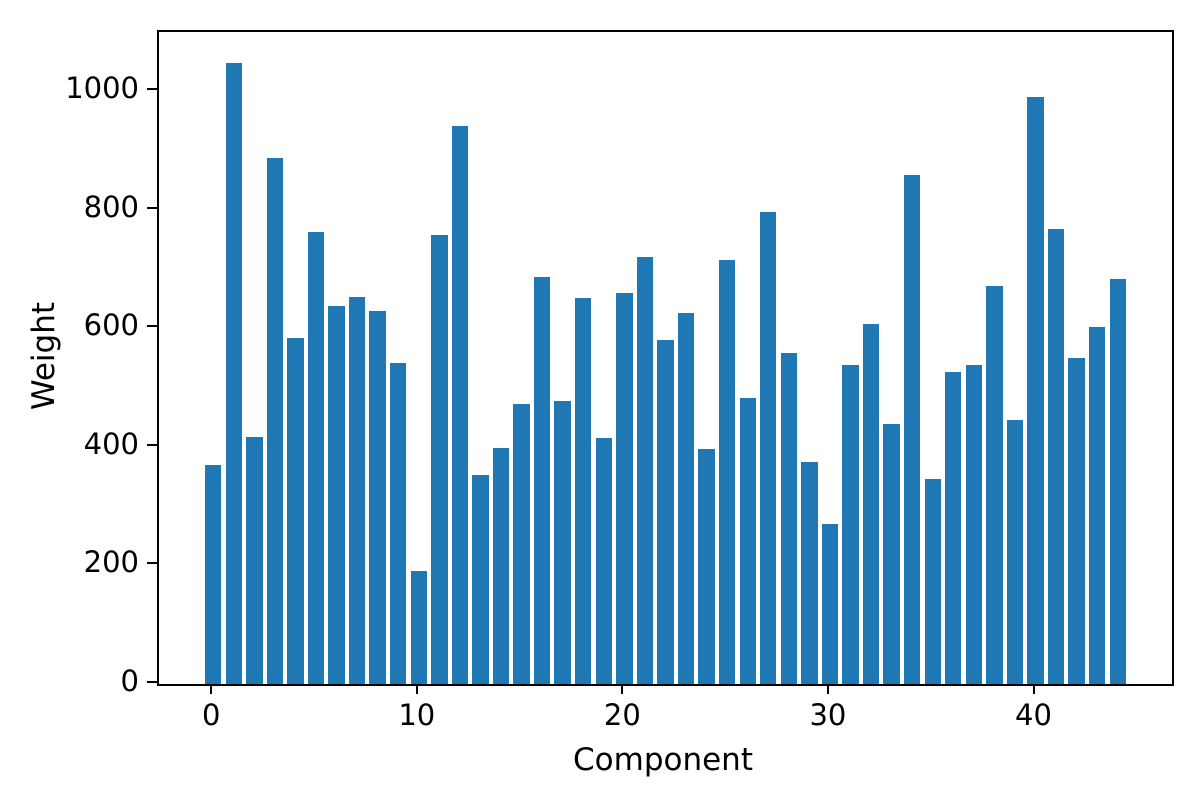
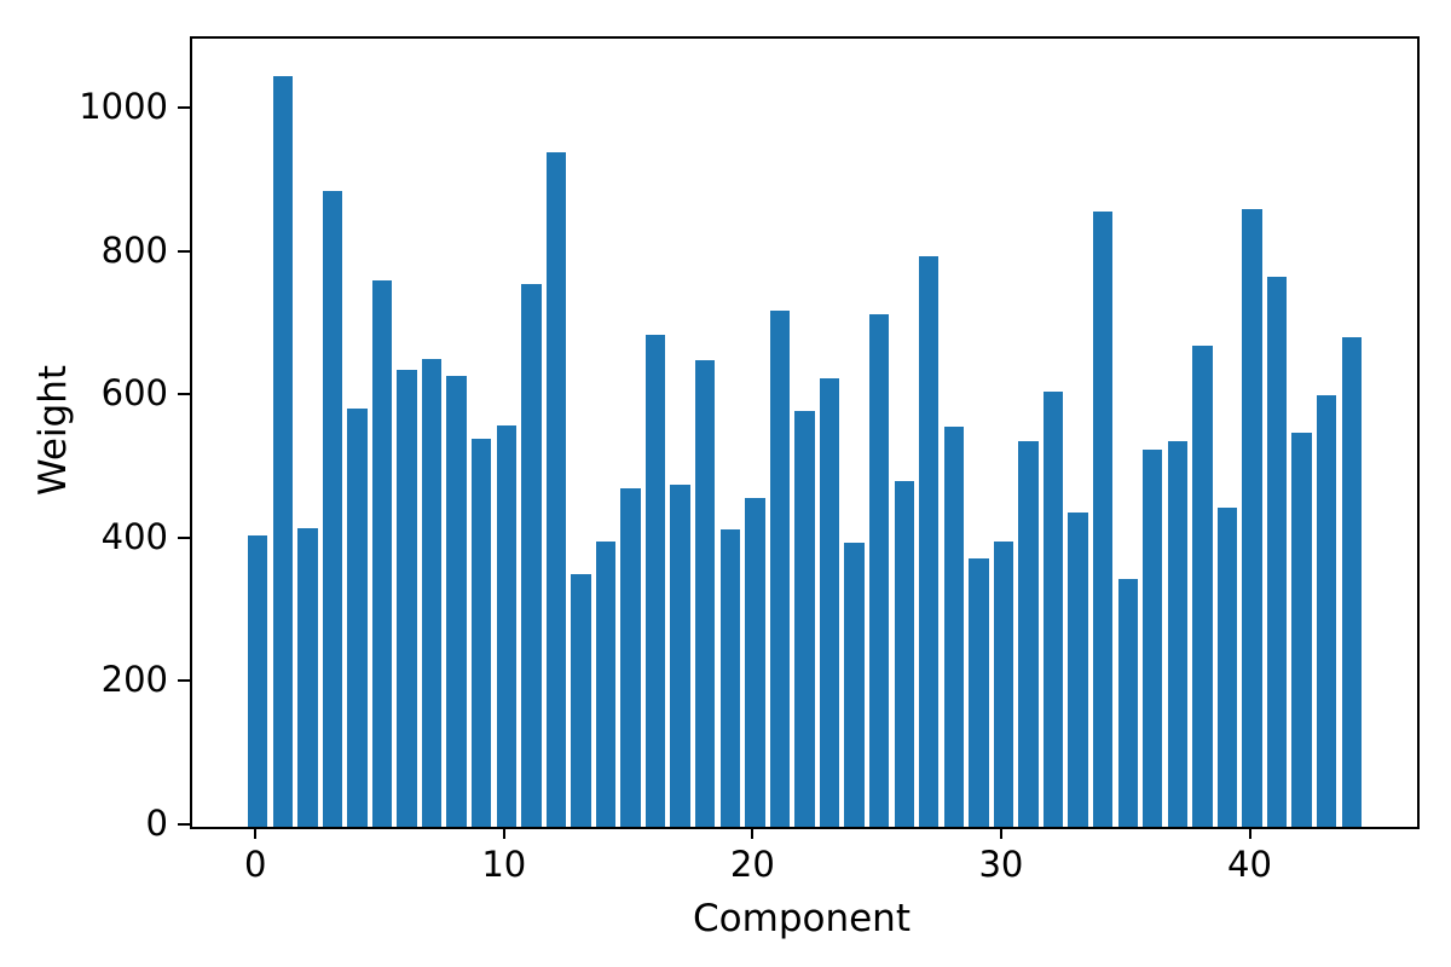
0: 370 -> 410
10: 190 -> 560
20: 660 -> 460
30: 270 -> 400
40: 990 -> 860
